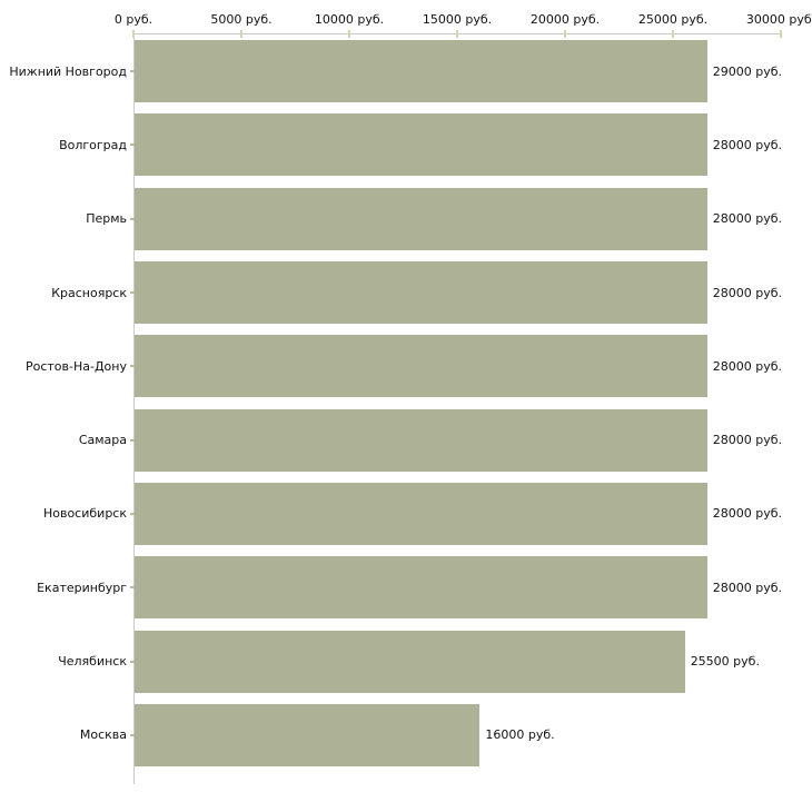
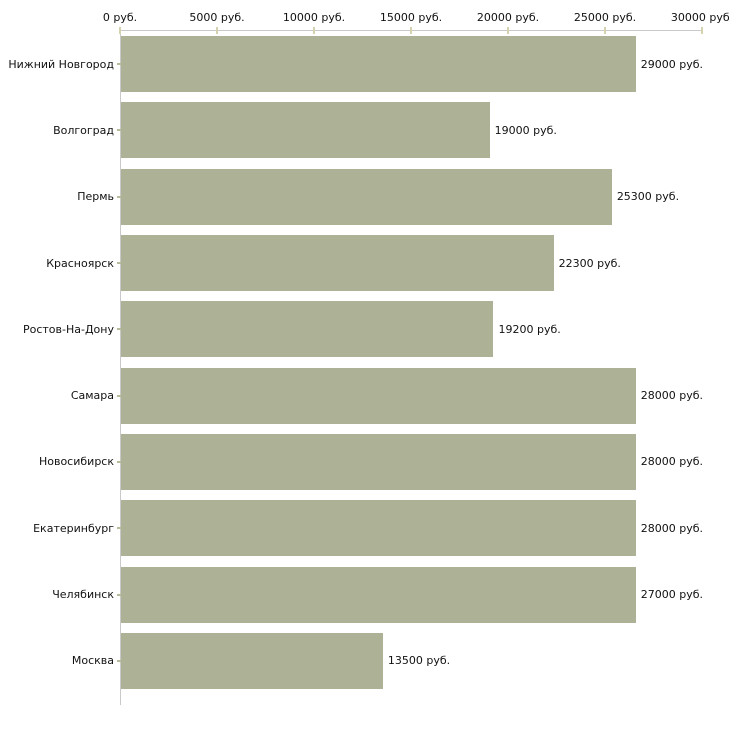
Волгоград: 28000 -> 19000
Пермь: 28000 -> 25300
Красноярск: 28000 -> 22300
Ростов-На-Дону: 28000 -> 19200
Челябинск: 25500 -> 27000
Москва: 16000 -> 13500
